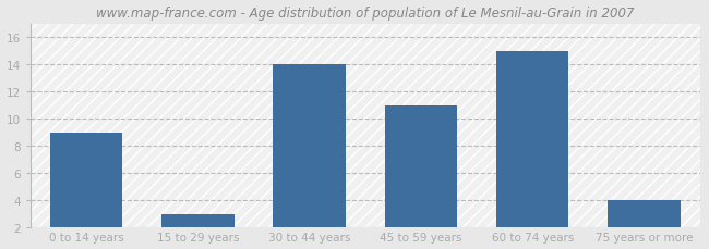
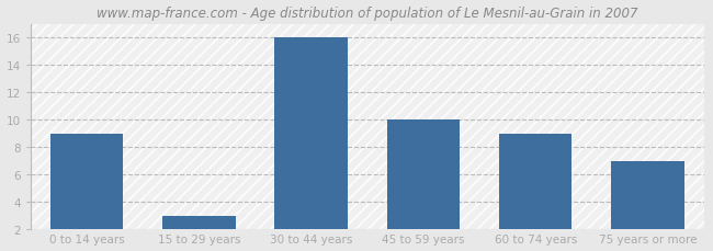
30 to 44 years: 14 -> 16
45 to 59 years: 11 -> 10
60 to 74 years: 15 -> 9
75 years or more: 4 -> 7
